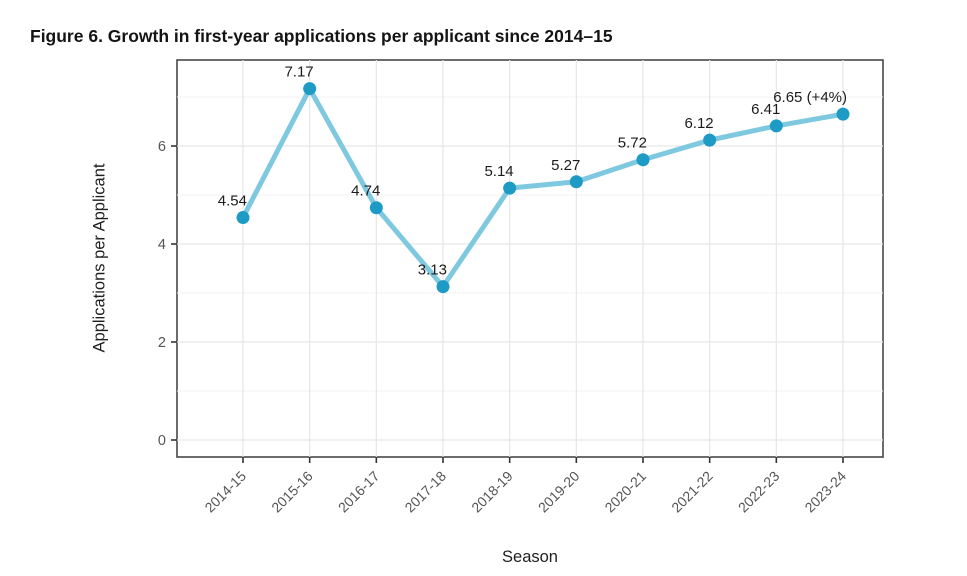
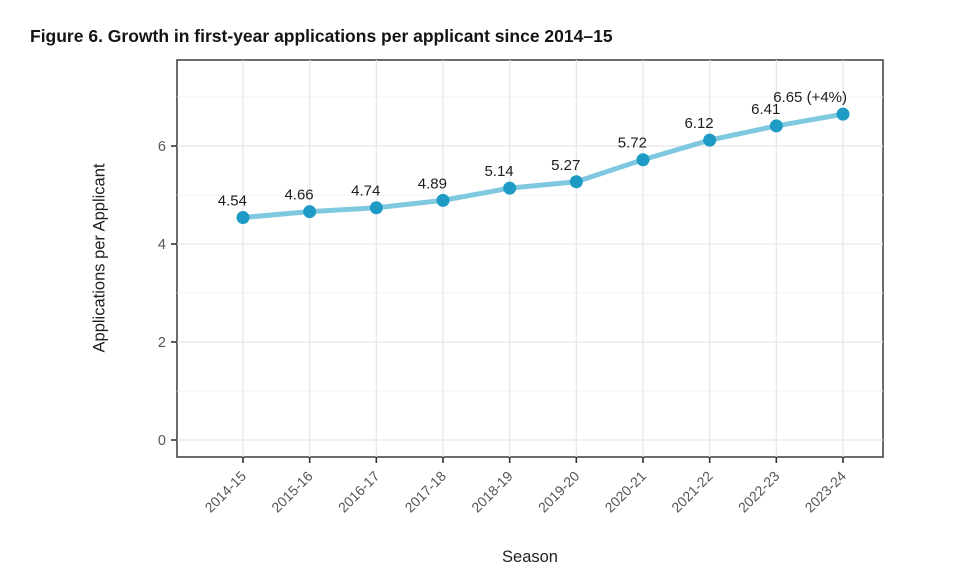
2015-16: 7.17 -> 4.66
2017-18: 3.13 -> 4.89
